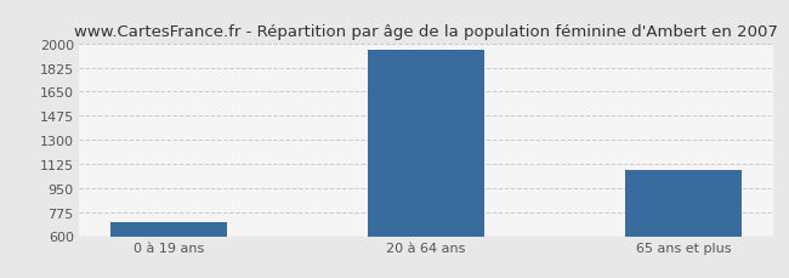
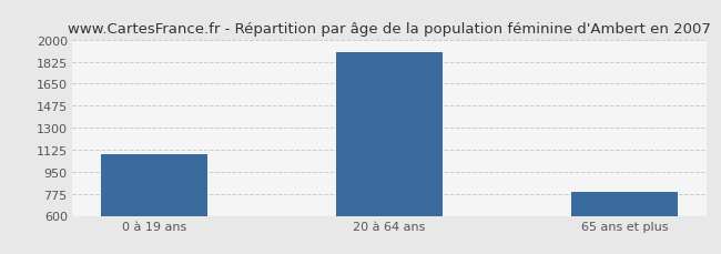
0 à 19 ans: 700 -> 1090
20 à 64 ans: 1950 -> 1900
65 ans et plus: 1080 -> 790
